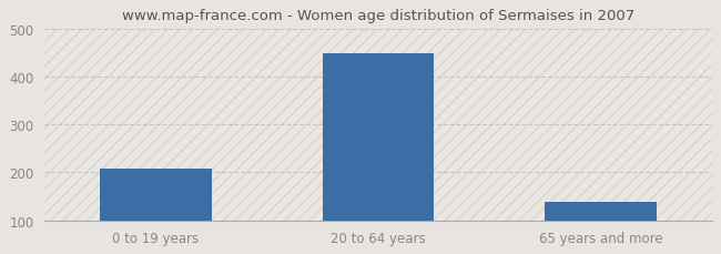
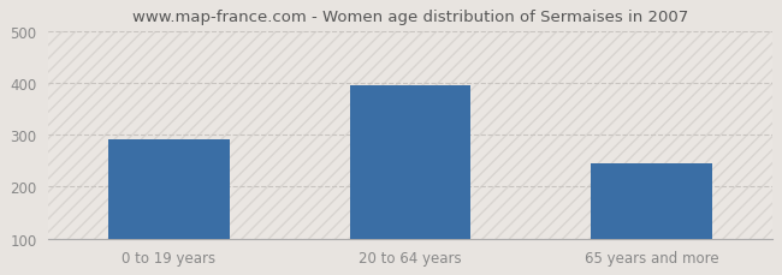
0 to 19 years: 208 -> 290
20 to 64 years: 448 -> 395
65 years and more: 139 -> 245
